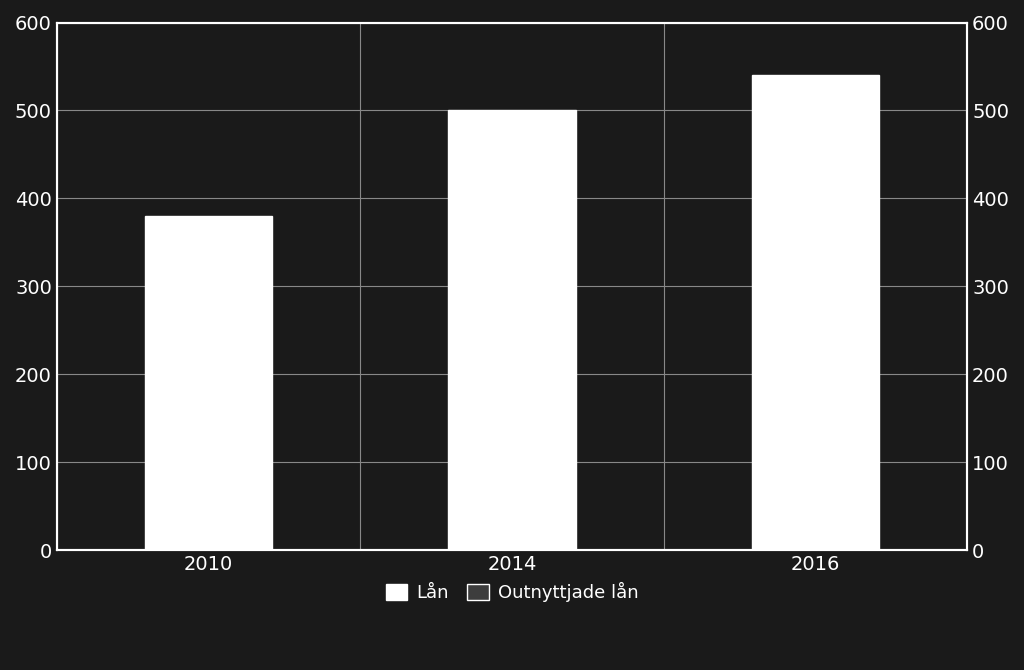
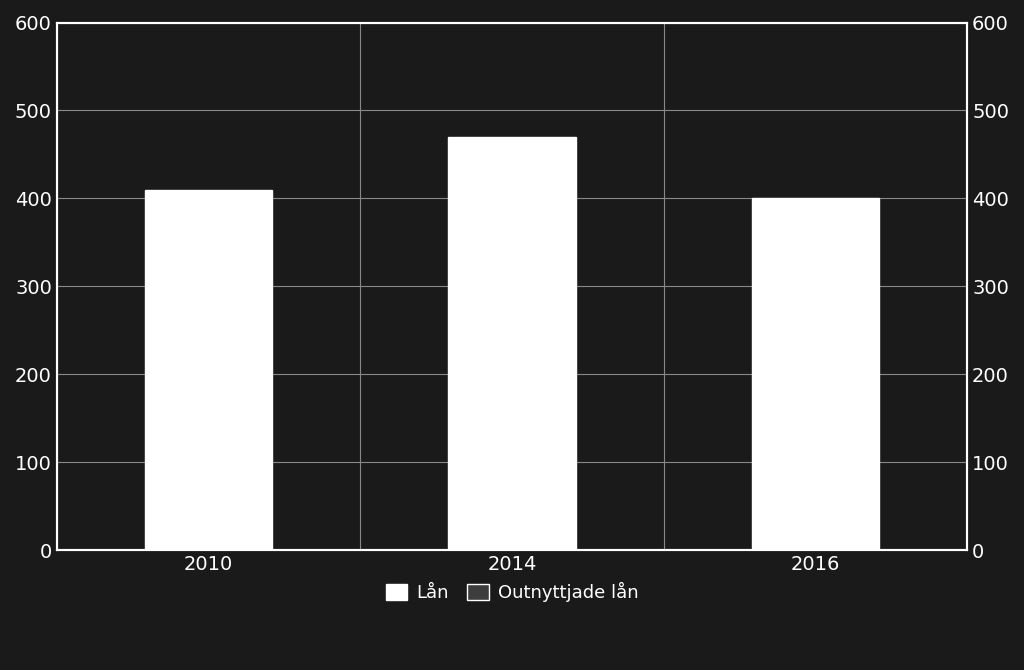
2010: 380 -> 410
2014: 500 -> 470
2016: 540 -> 400
